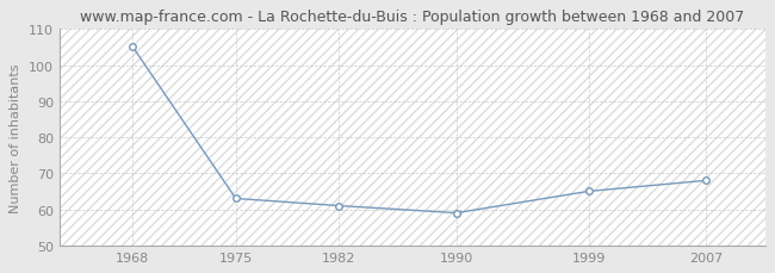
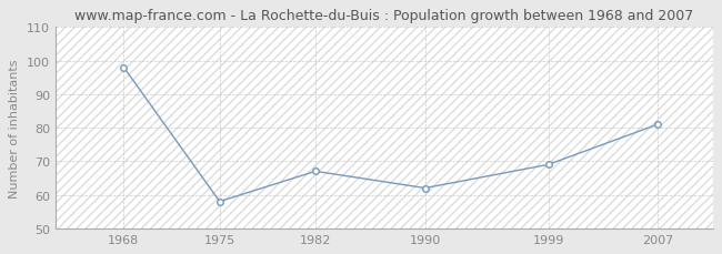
1968: 105 -> 98
1975: 63 -> 58
1982: 61 -> 67
1990: 59 -> 62
1999: 65 -> 69
2007: 68 -> 81
